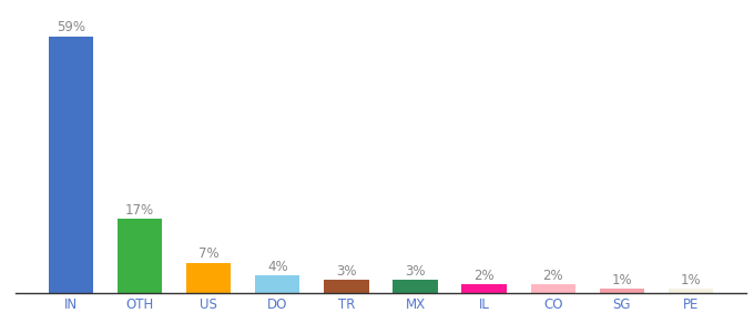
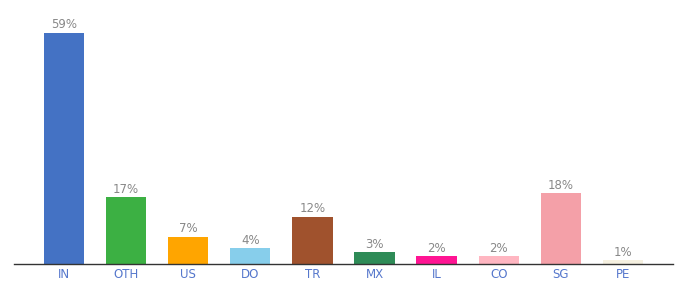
TR: 3% -> 12%
SG: 1% -> 18%
